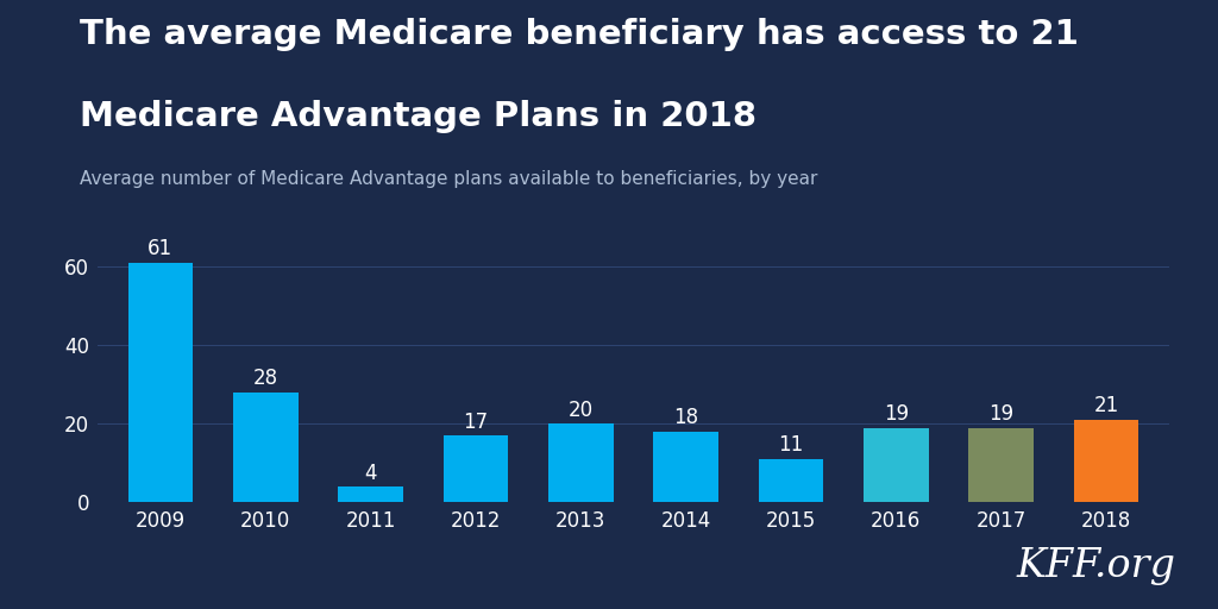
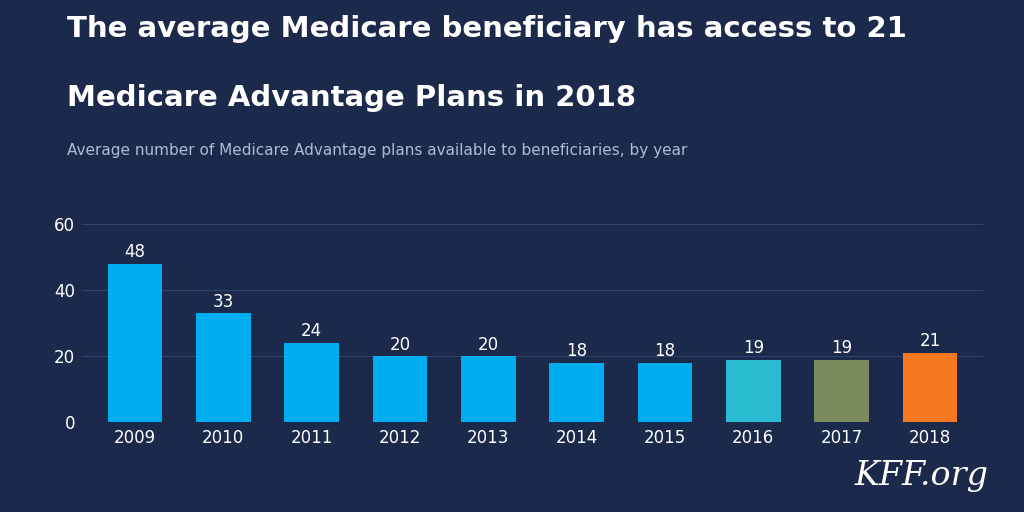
2009: 61 -> 48
2010: 28 -> 33
2011: 4 -> 24
2012: 17 -> 20
2015: 11 -> 18
